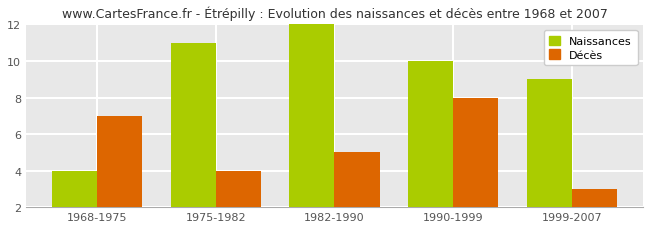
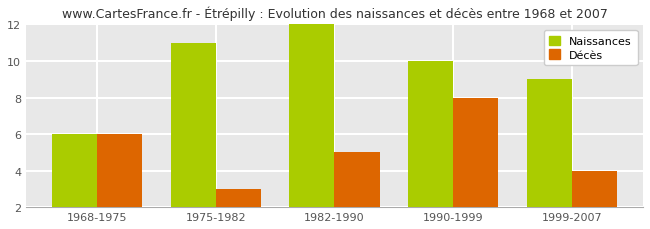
Naissances/1968-1975: 4 -> 6
Décès/1968-1975: 7 -> 6
Décès/1975-1982: 4 -> 3
Décès/1999-2007: 3 -> 4
